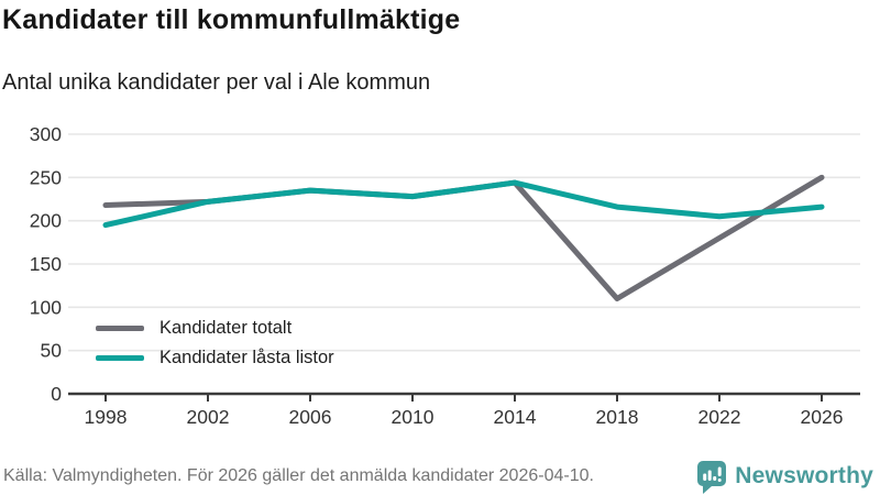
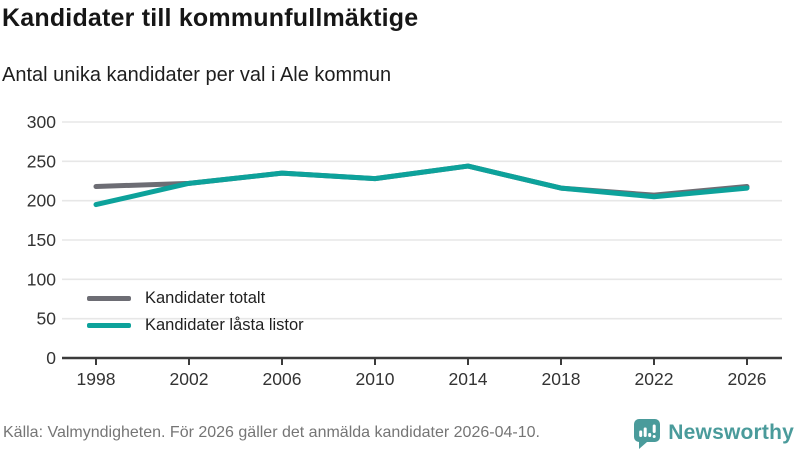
Kandidater totalt/2018: 110 -> 220
Kandidater totalt/2022: 180 -> 210
Kandidater totalt/2026: 250 -> 220
